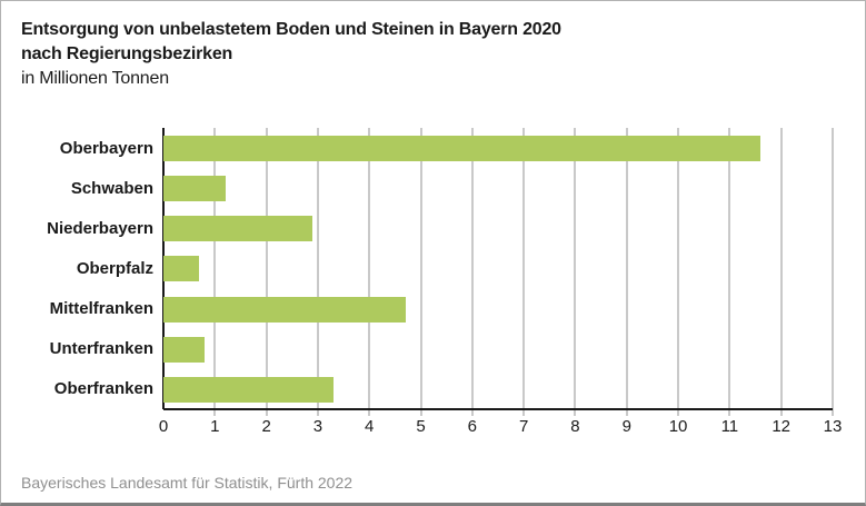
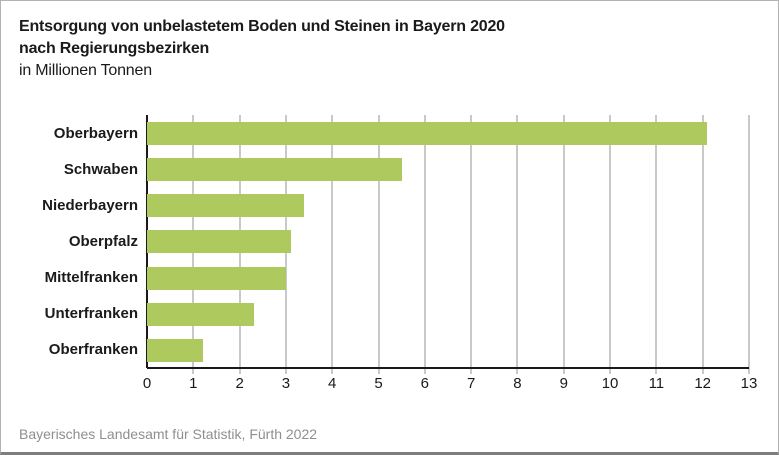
Oberbayern: 11.6 -> 12.1
Schwaben: 1.2 -> 5.5
Niederbayern: 2.9 -> 3.4
Oberpfalz: 0.7 -> 3.1
Mittelfranken: 4.7 -> 3.0
Unterfranken: 0.8 -> 2.3
Oberfranken: 3.3 -> 1.2
